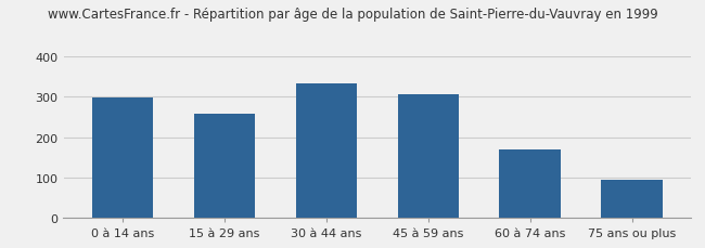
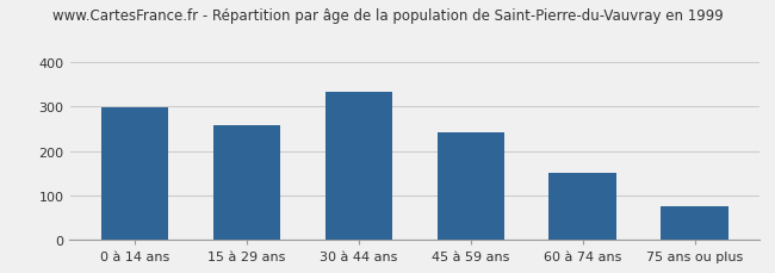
45 à 59 ans: 305 -> 242
60 à 74 ans: 170 -> 152
75 ans ou plus: 95 -> 76
